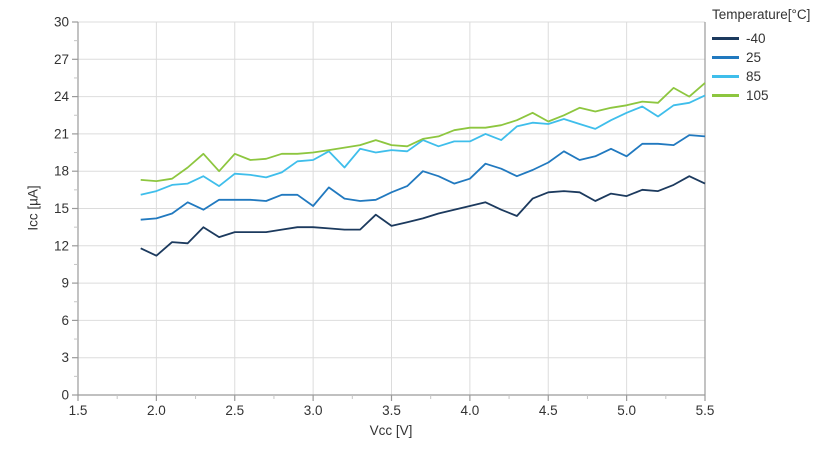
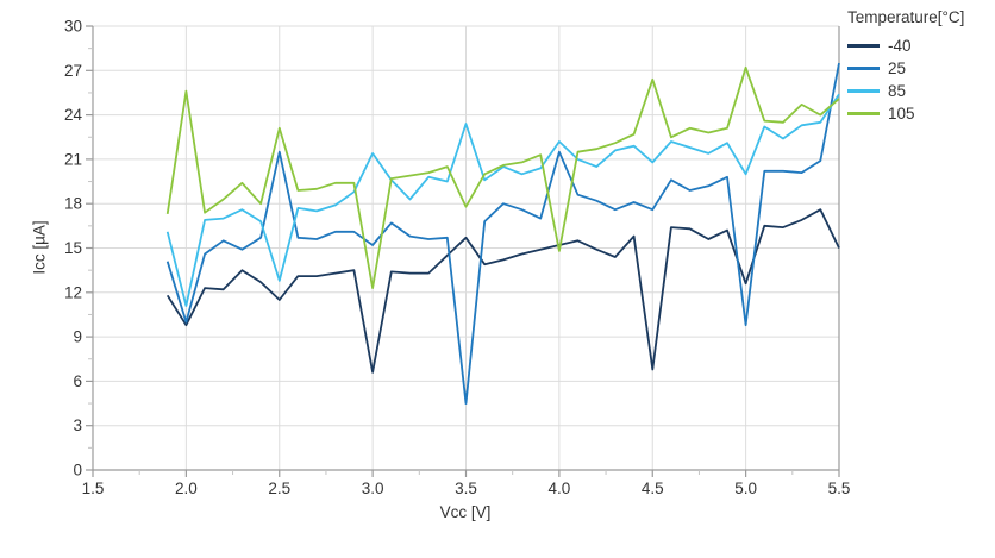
-40/2.0: 11.2 -> 9.8
25/2.0: 14.2 -> 10.0
85/2.0: 16.4 -> 11.1
105/2.0: 17.2 -> 25.6
-40/2.5: 13.1 -> 11.5
25/2.5: 15.7 -> 21.5
85/2.5: 17.8 -> 12.8
105/2.5: 19.4 -> 23.1
-40/3.0: 13.5 -> 6.6
85/3.0: 18.9 -> 21.4
105/3.0: 19.5 -> 12.3
-40/3.5: 13.6 -> 15.7
25/3.5: 16.3 -> 4.5
85/3.5: 19.7 -> 23.4
105/3.5: 20.1 -> 17.8
25/4.0: 17.4 -> 21.5
85/4.0: 20.4 -> 22.2
105/4.0: 21.5 -> 14.8
-40/4.5: 16.3 -> 6.8
25/4.5: 18.7 -> 17.6
85/4.5: 21.8 -> 20.8
105/4.5: 22.0 -> 26.4
-40/5.0: 16.0 -> 12.6
25/5.0: 19.2 -> 9.8
85/5.0: 22.7 -> 20.0
105/5.0: 23.3 -> 27.2
-40/5.5: 17.0 -> 15.0
25/5.5: 20.8 -> 27.5
85/5.5: 24.1 -> 25.4
